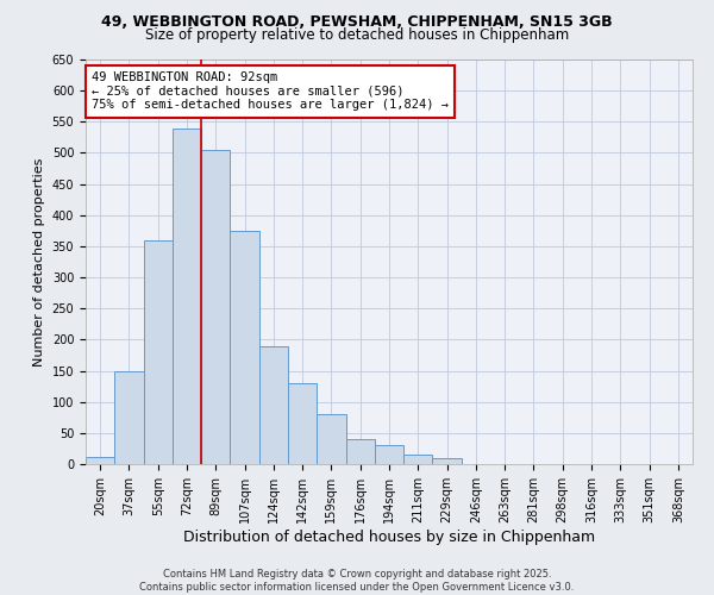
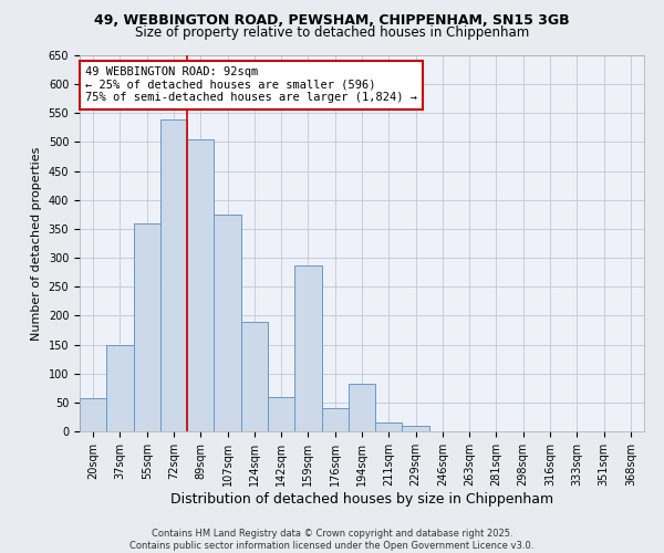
20sqm: 12 -> 58
142sqm: 130 -> 60
159sqm: 80 -> 286
194sqm: 30 -> 82
